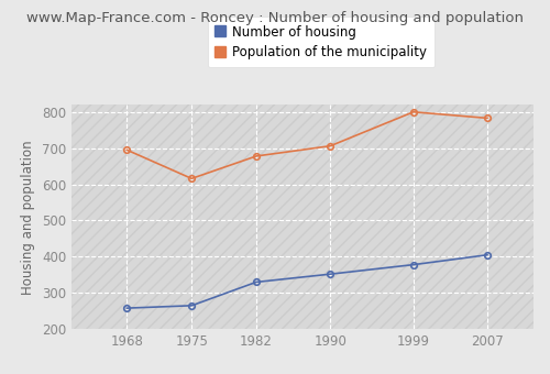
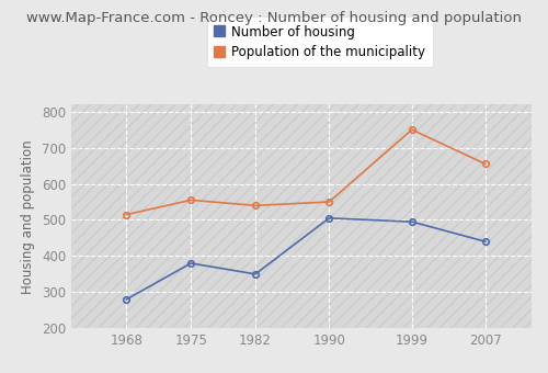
Number of housing/1968: 258 -> 280
Population of the municipality/1968: 695 -> 515
Number of housing/1975: 265 -> 380
Population of the municipality/1975: 616 -> 555
Number of housing/1982: 330 -> 350
Population of the municipality/1982: 678 -> 540
Number of housing/1990: 352 -> 505
Population of the municipality/1990: 706 -> 550
Number of housing/1999: 378 -> 495
Population of the municipality/1999: 800 -> 750
Number of housing/2007: 405 -> 440
Population of the municipality/2007: 783 -> 655
